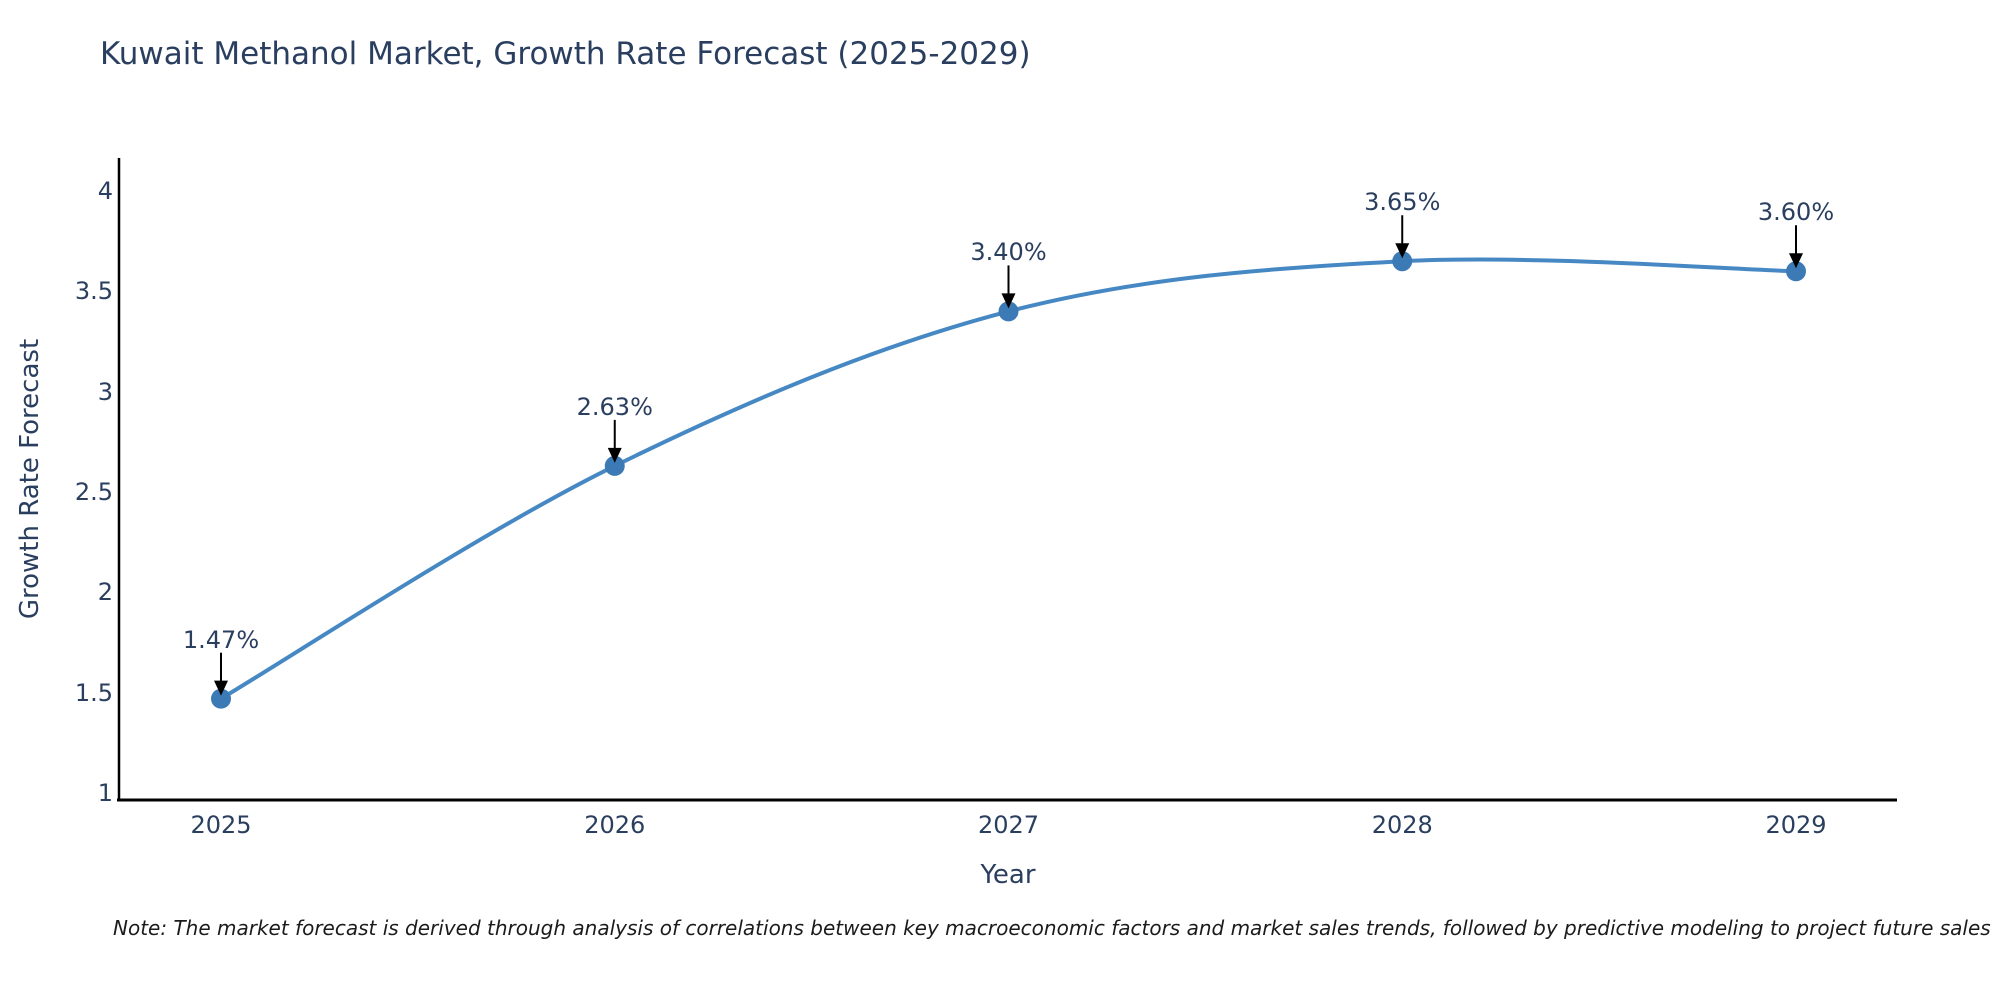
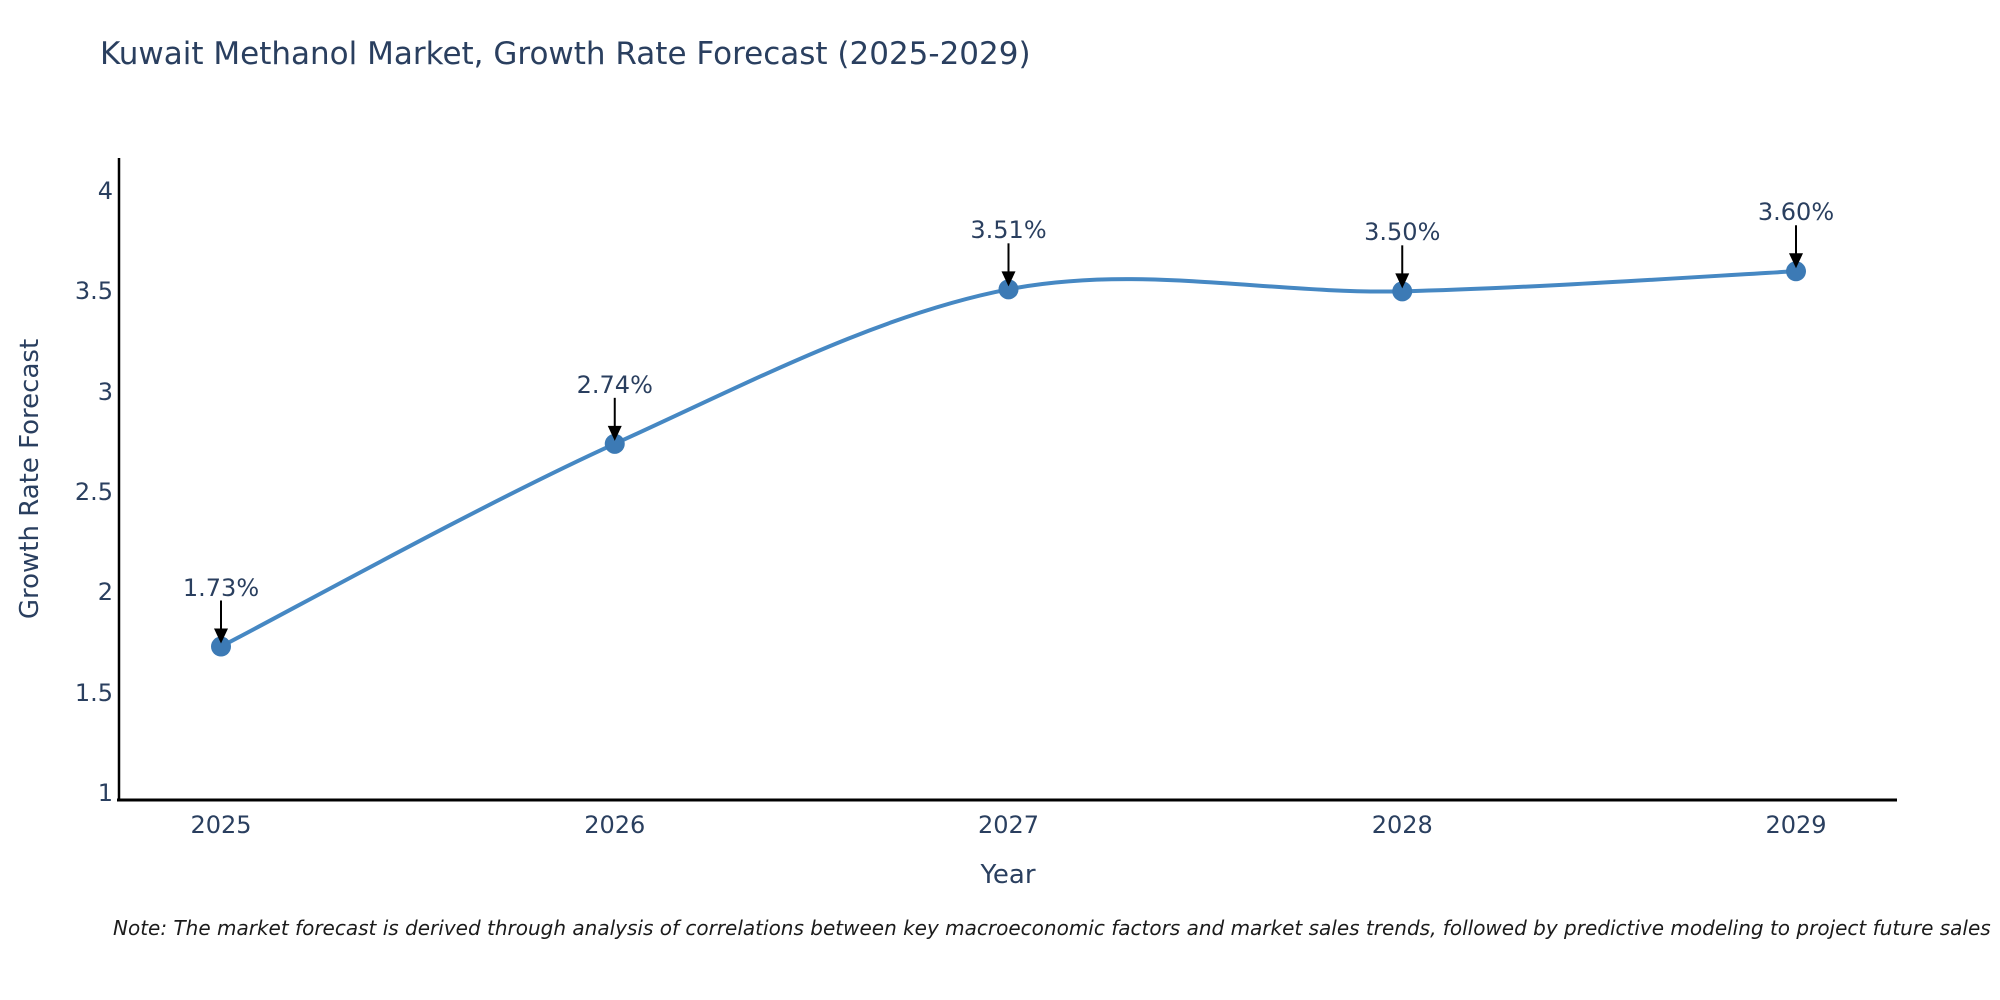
2025: 1.47% -> 1.73%
2026: 2.63% -> 2.74%
2027: 3.40% -> 3.51%
2028: 3.65% -> 3.50%
